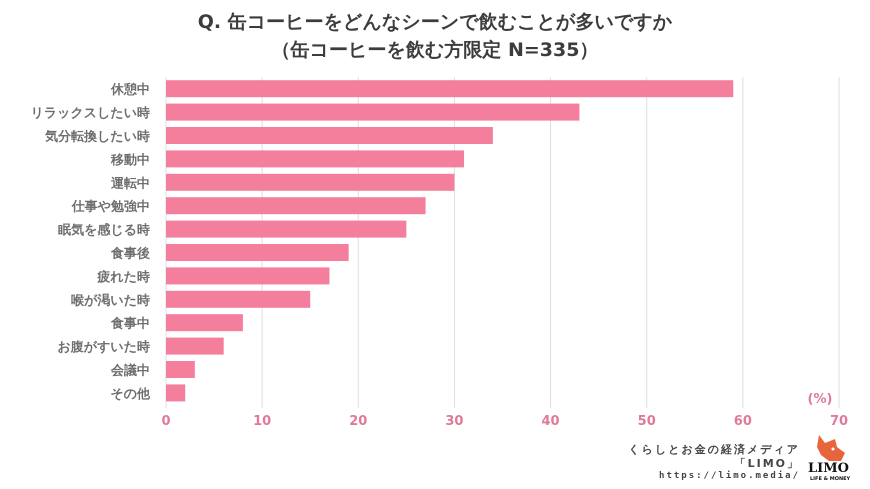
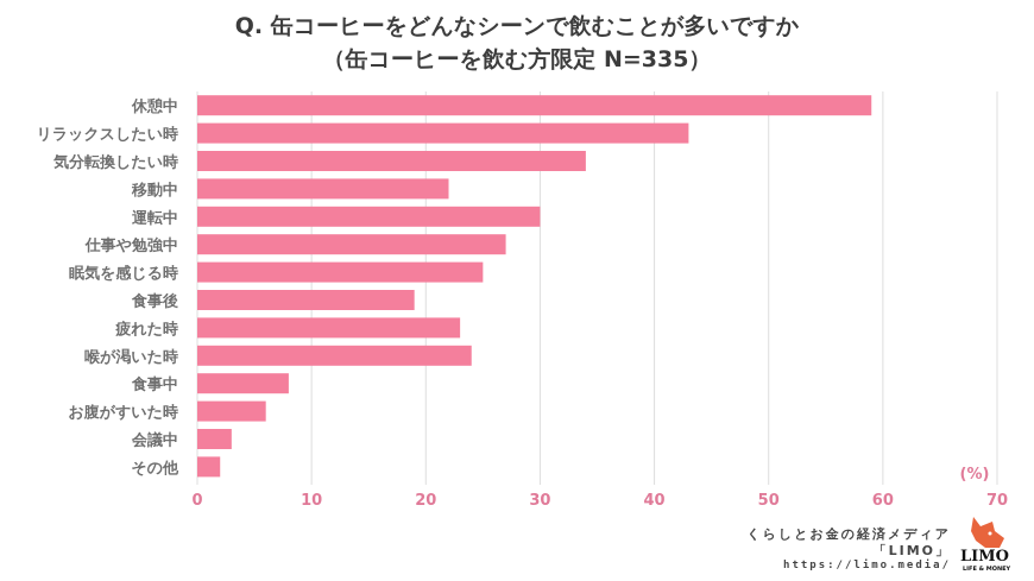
移動中: 31 -> 22
疲れた時: 17 -> 23
喉が渇いた時: 15 -> 24
